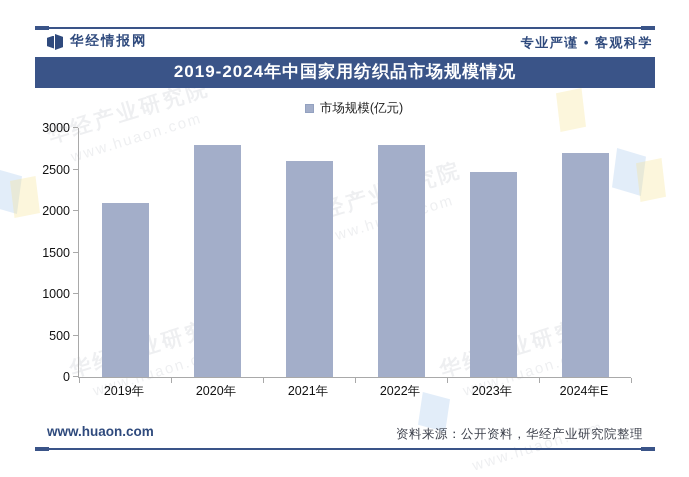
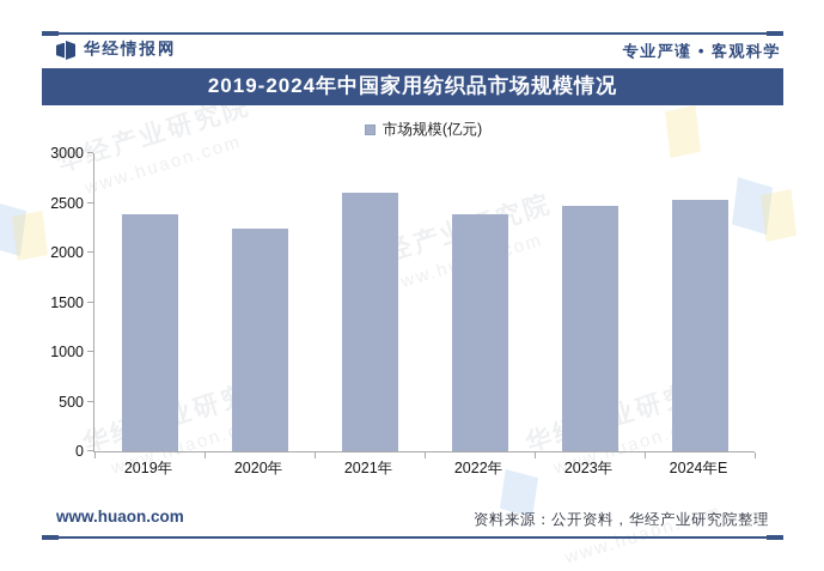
2019年: 2100 -> 2400
2020年: 2800 -> 2200
2022年: 2800 -> 2400
2024年E: 2700 -> 2500
